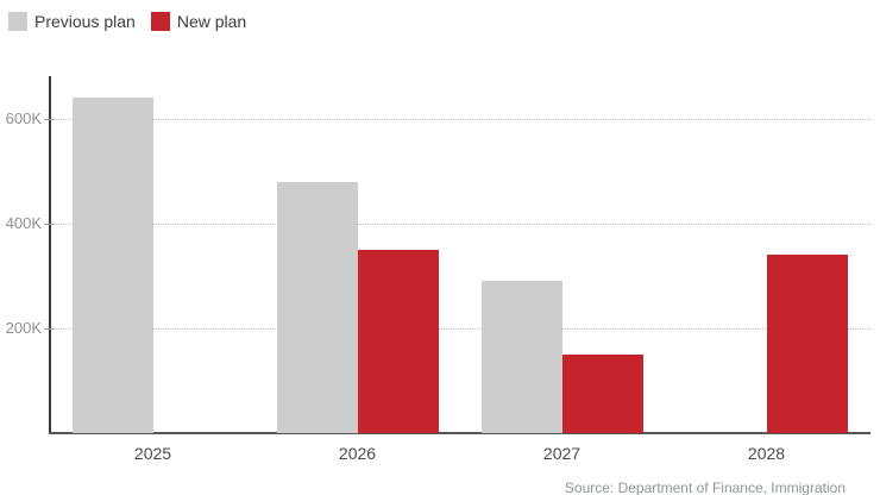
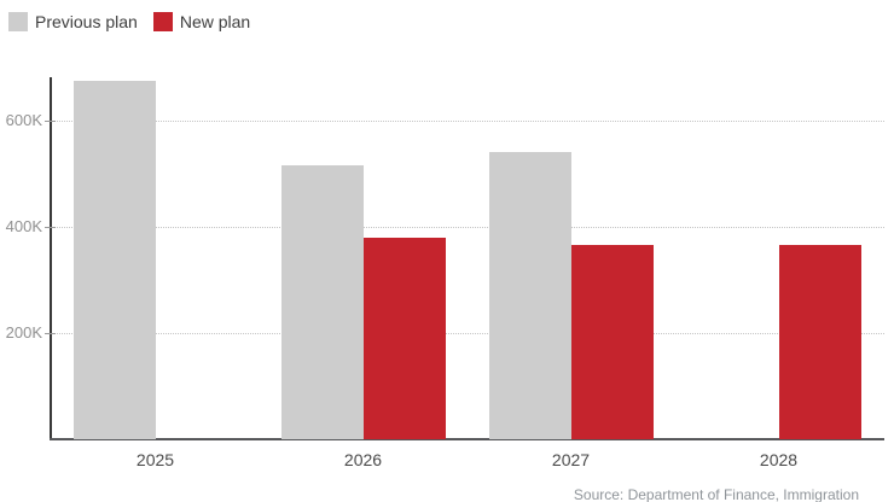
Previous plan/2025: 640K -> 680K
Previous plan/2026: 480K -> 520K
New plan/2026: 350K -> 380K
Previous plan/2027: 290K -> 540K
New plan/2027: 150K -> 360K
New plan/2028: 340K -> 360K
